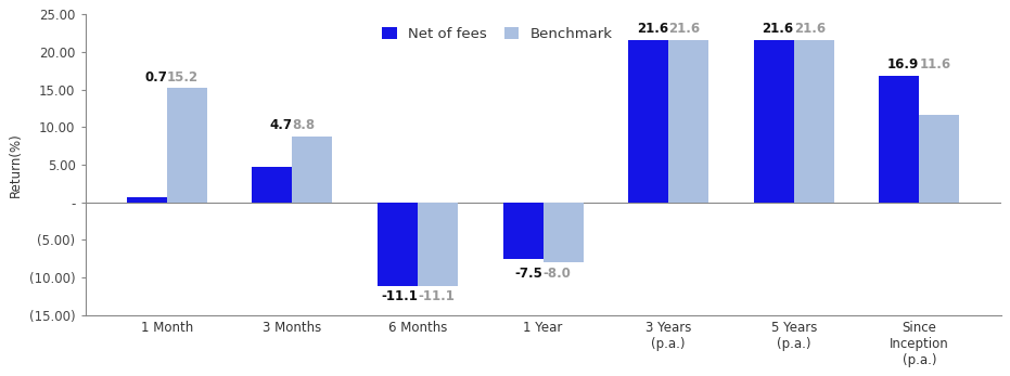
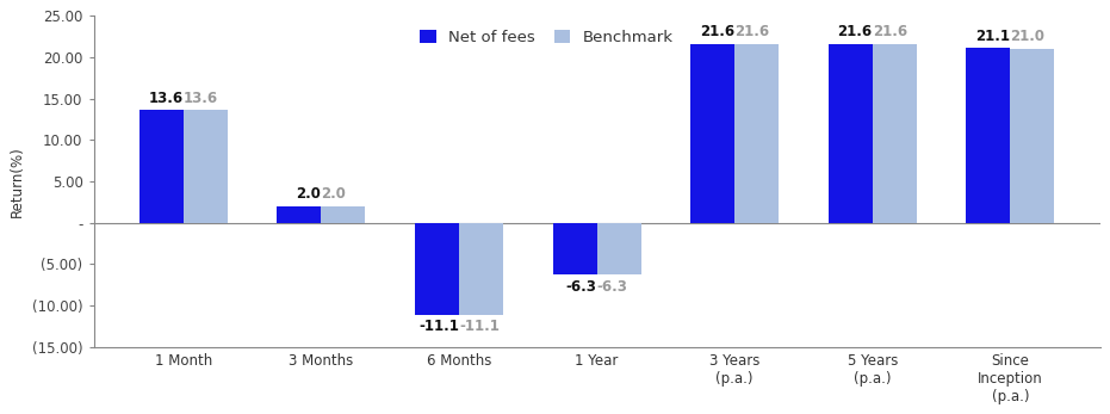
Net of fees/1 Month: 0.7 -> 13.6
Benchmark/1 Month: 15.2 -> 13.6
Net of fees/3 Months: 4.7 -> 2.0
Benchmark/3 Months: 8.8 -> 2.0
Net of fees/1 Year: -7.5 -> -6.3
Benchmark/1 Year: -8.0 -> -6.3
Net of fees/Since Inception (p.a.): 16.9 -> 21.1
Benchmark/Since Inception (p.a.): 11.6 -> 21.0
